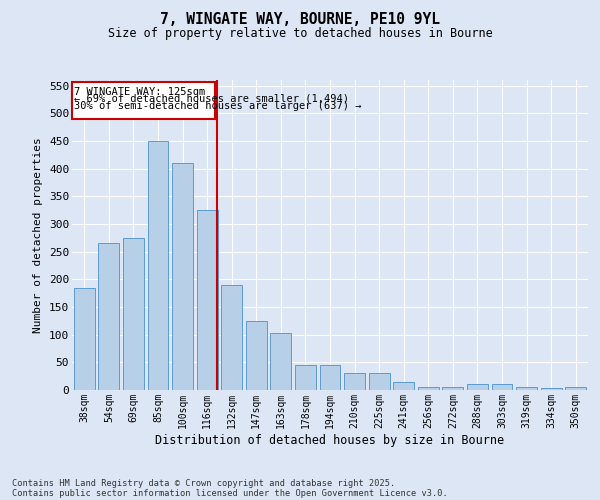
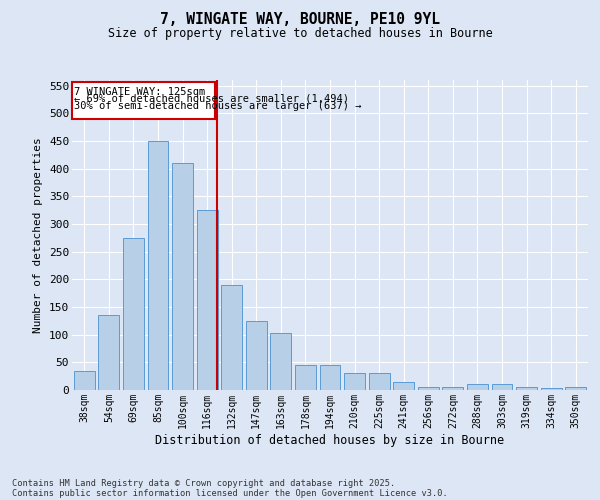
38sqm: 184 -> 35
54sqm: 266 -> 135
